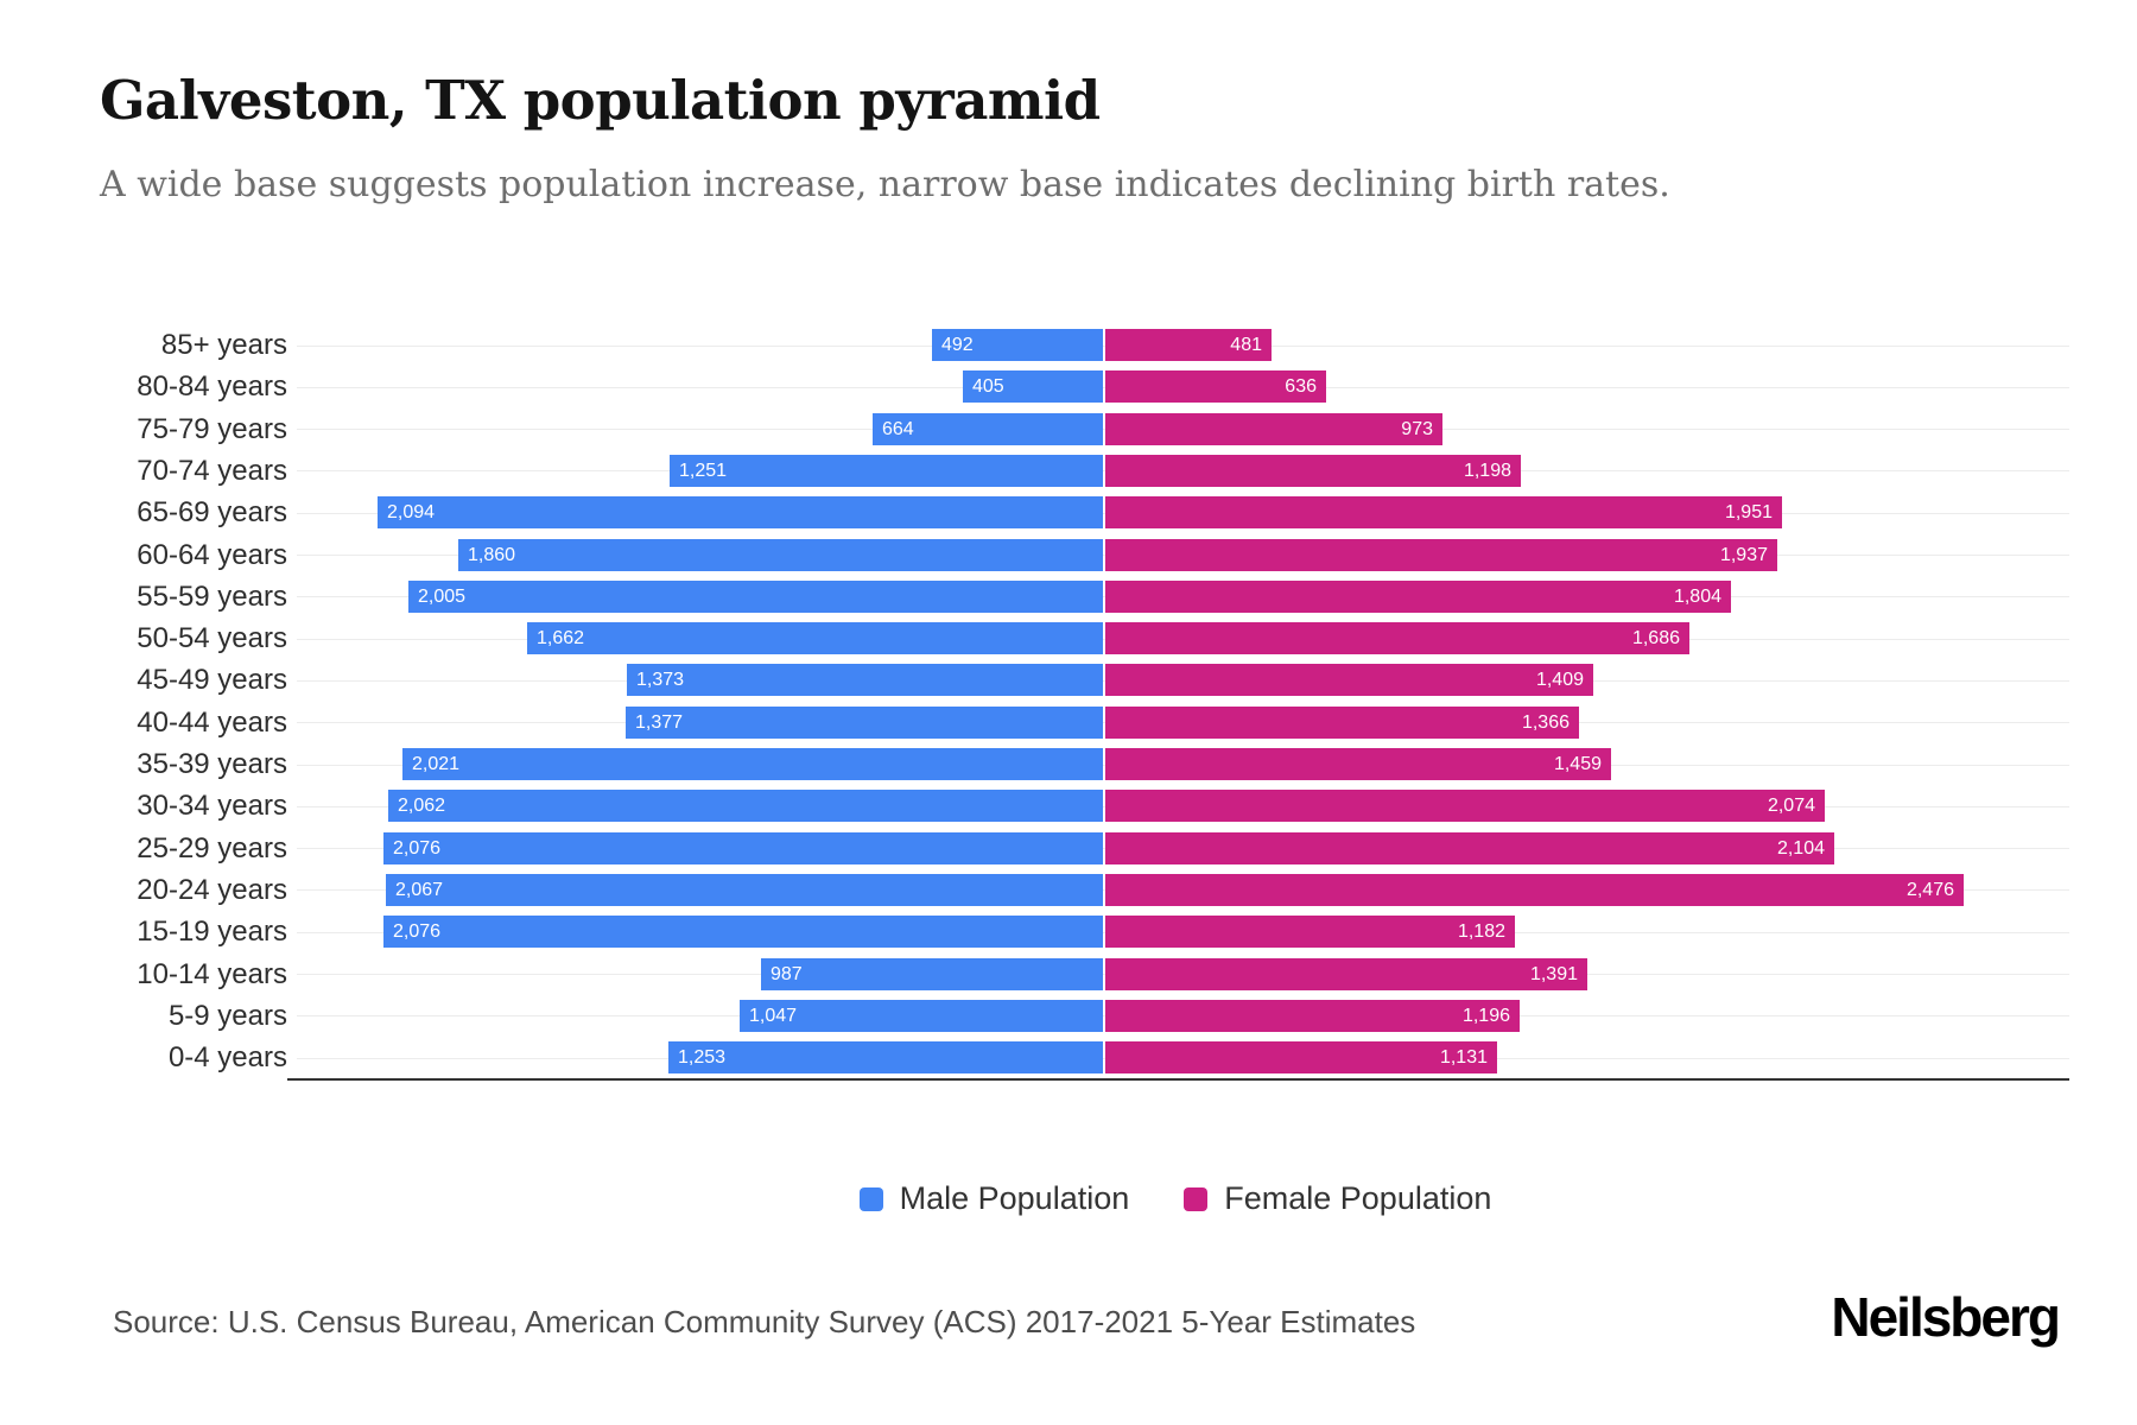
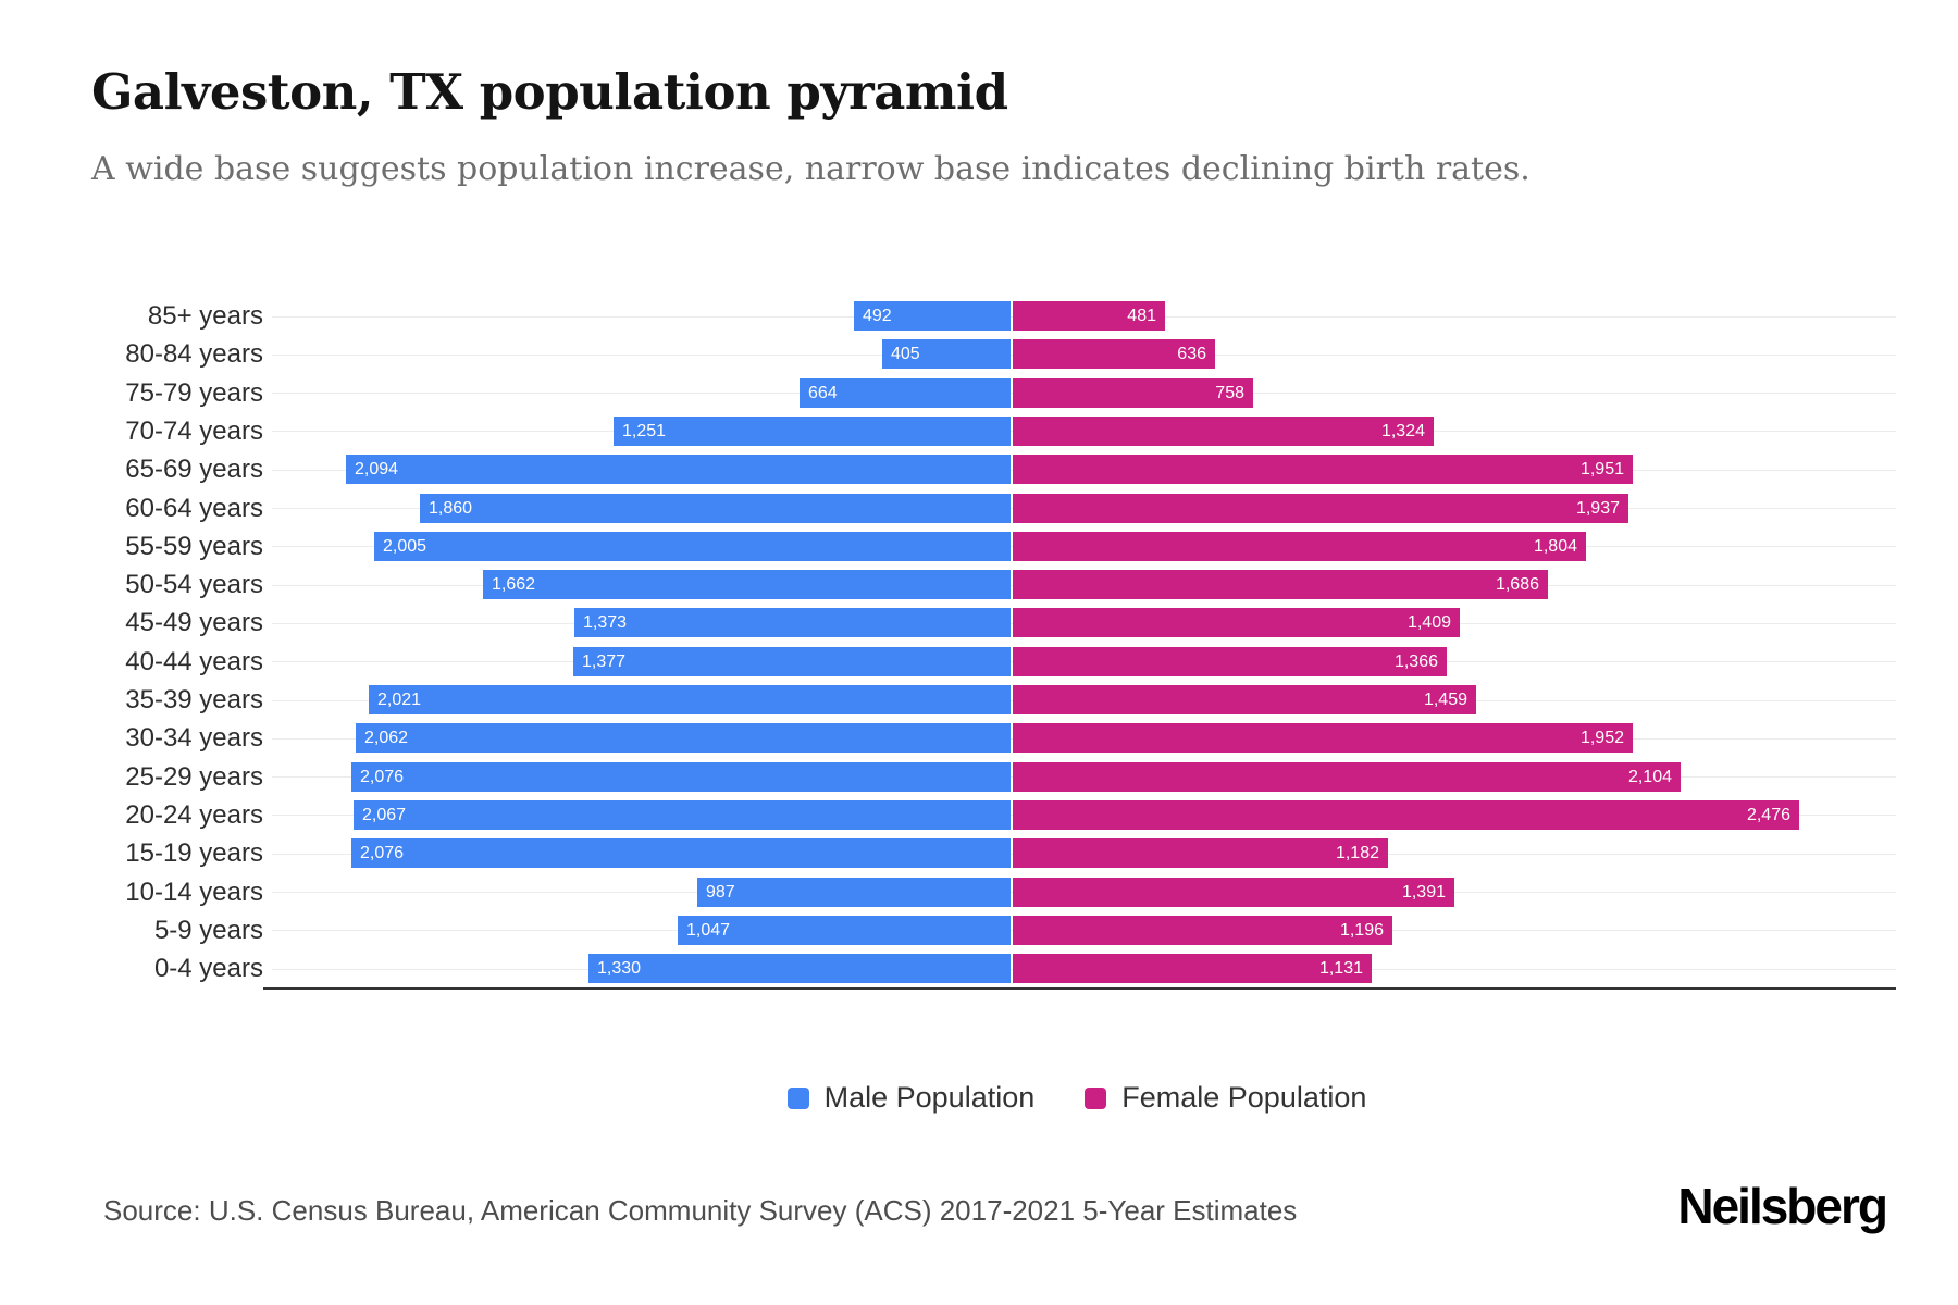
Female Population/75-79 years: 973 -> 758
Female Population/70-74 years: 1,198 -> 1,324
Female Population/30-34 years: 2,074 -> 1,952
Male Population/0-4 years: 1,253 -> 1,330
